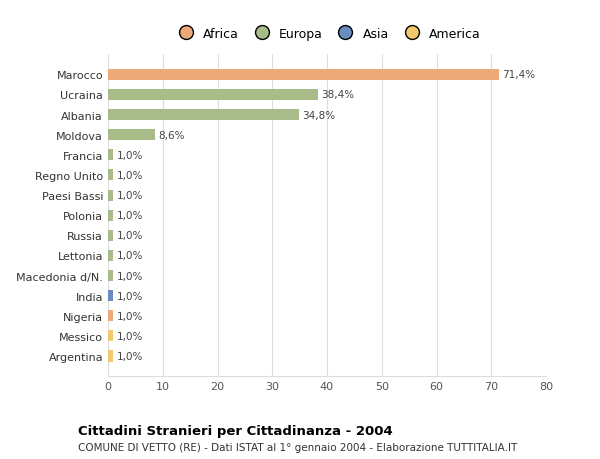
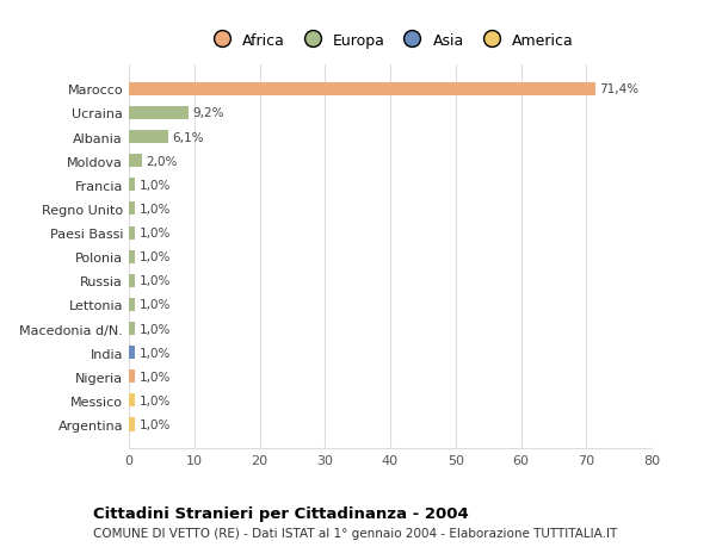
Ucraina: 38,4% -> 9,2%
Albania: 34,8% -> 6,1%
Moldova: 8,6% -> 2,0%
